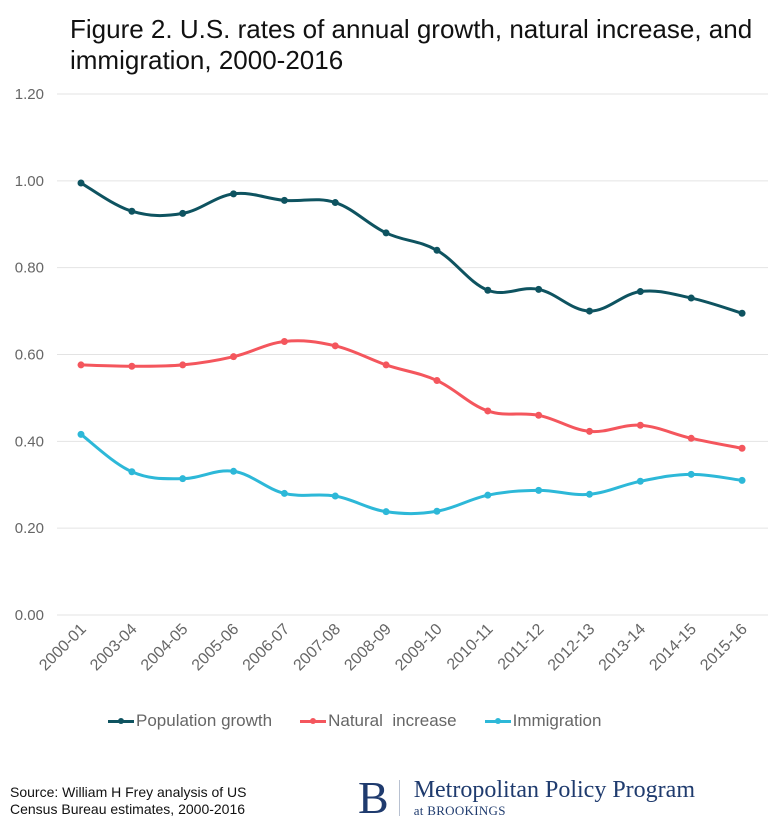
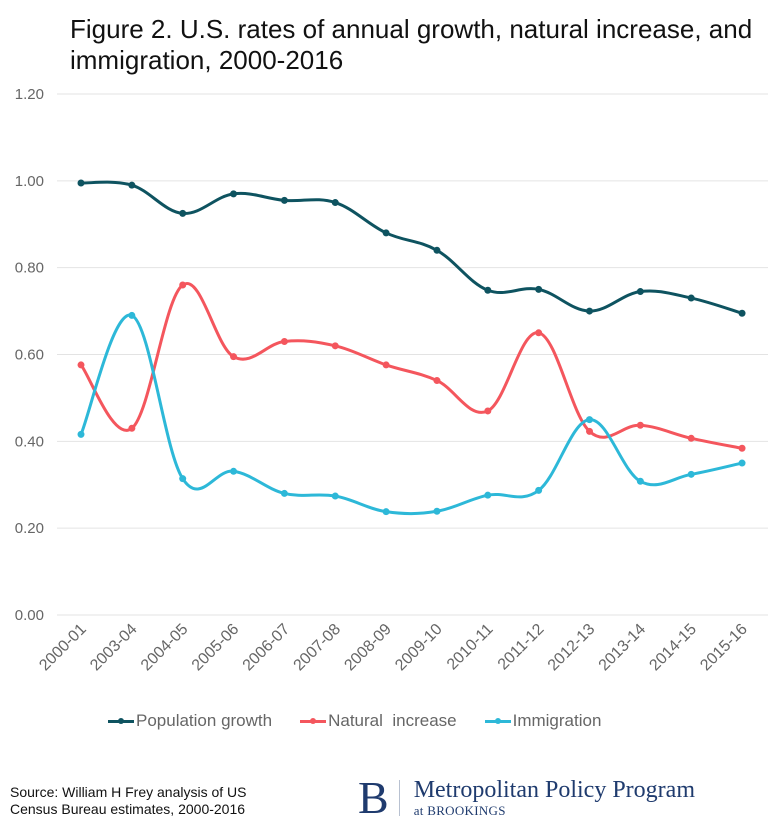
Population growth/2003-04: 0.93 -> 0.99
Natural increase/2003-04: 0.57 -> 0.43
Immigration/2003-04: 0.33 -> 0.69
Natural increase/2004-05: 0.58 -> 0.76
Natural increase/2011-12: 0.46 -> 0.65
Immigration/2012-13: 0.28 -> 0.45
Immigration/2015-16: 0.31 -> 0.35
